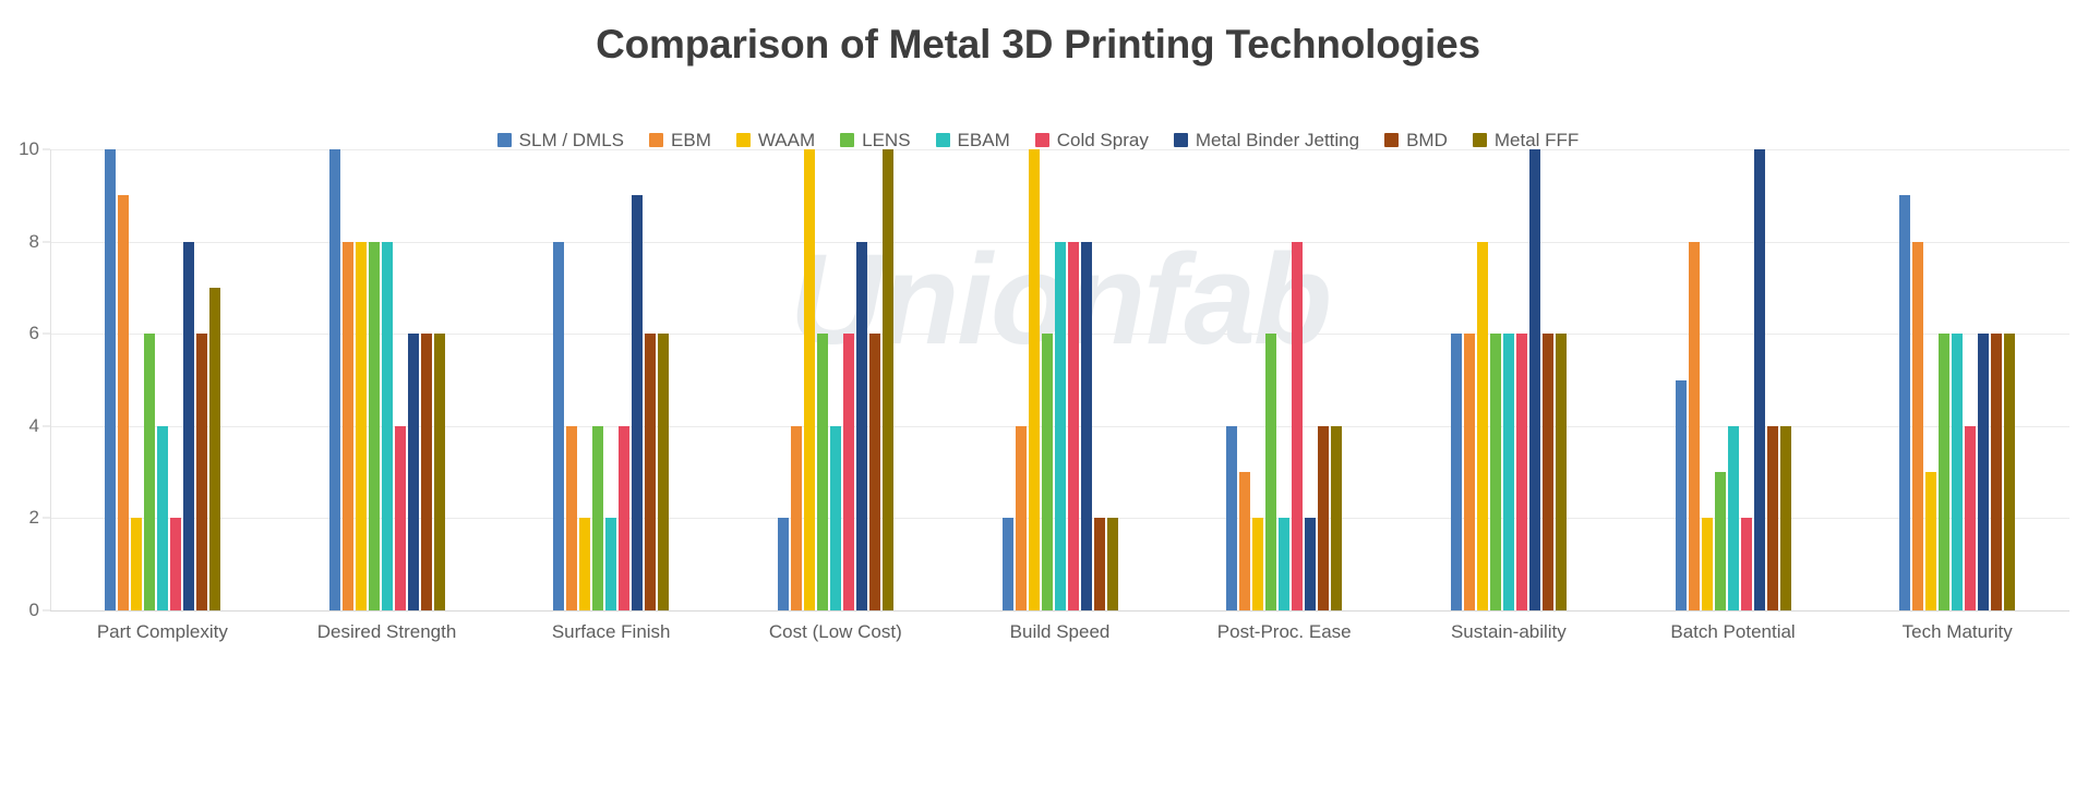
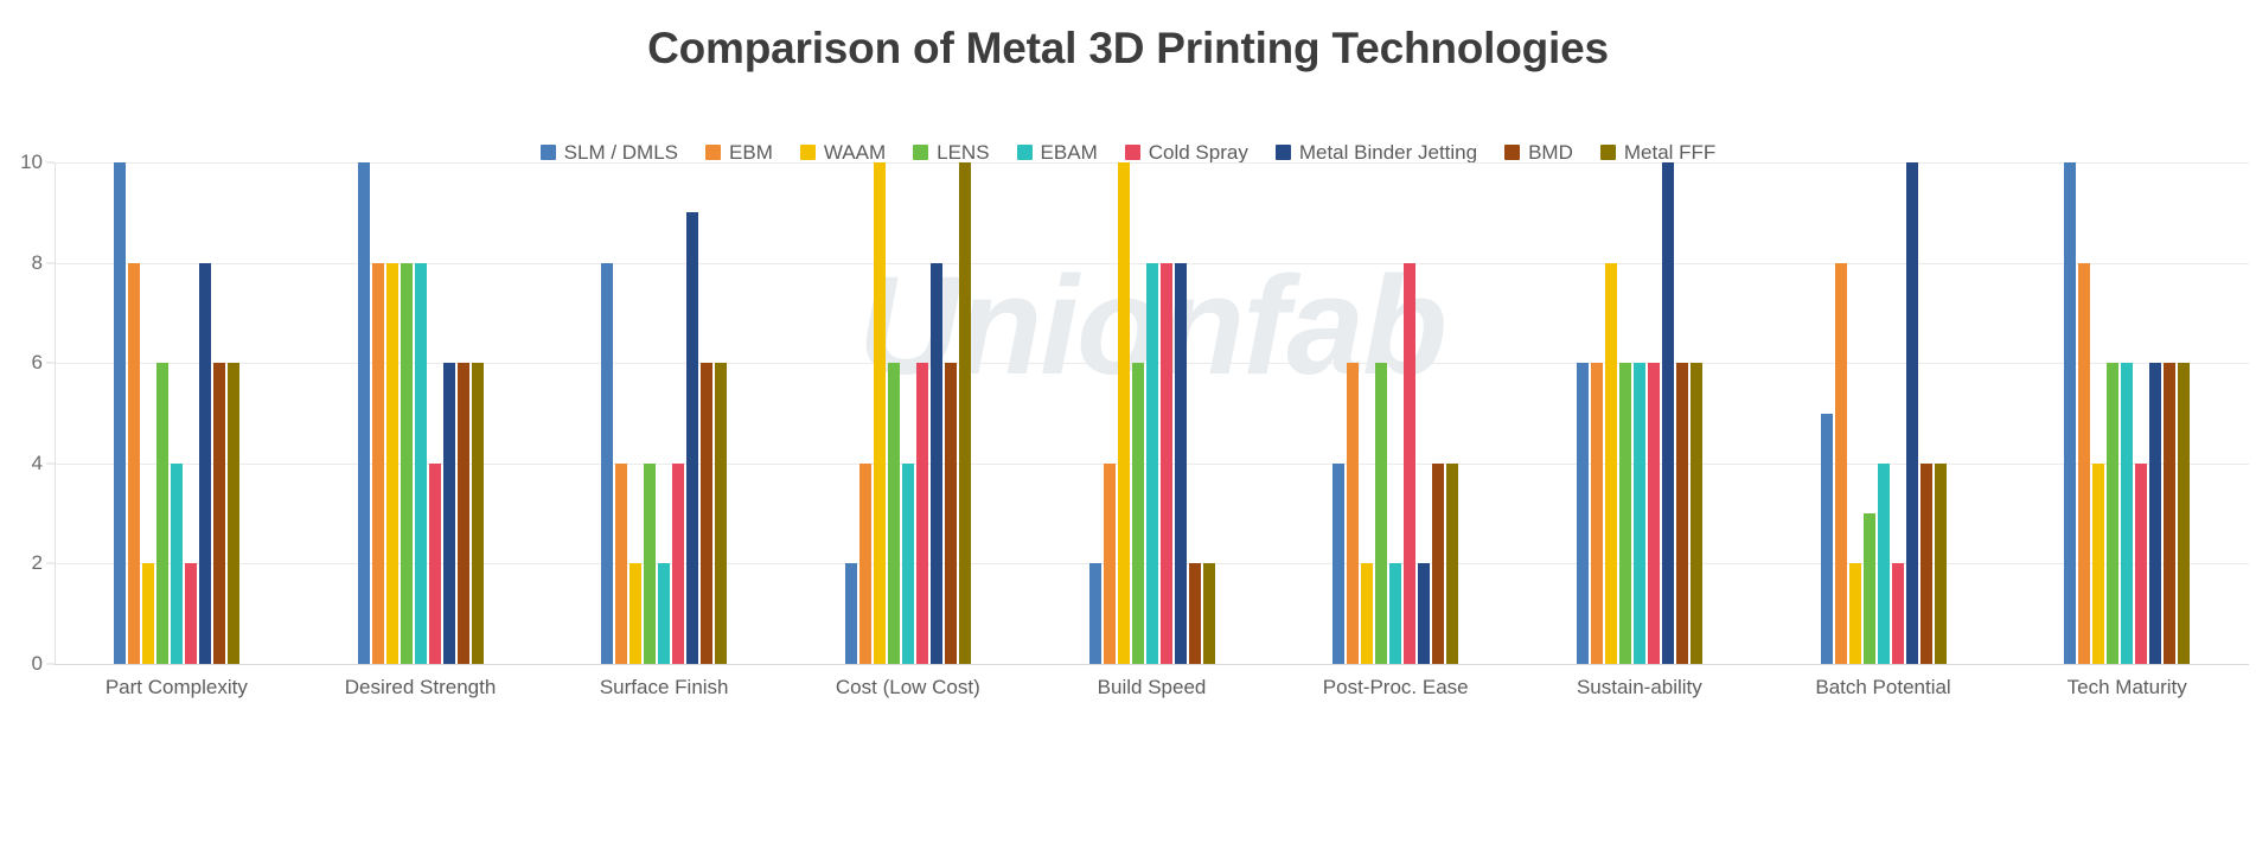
EBM/Part Complexity: 9 -> 8
Metal FFF/Part Complexity: 7 -> 6
EBM/Post-Proc. Ease: 3 -> 6
SLM / DMLS/Tech Maturity: 9 -> 10
WAAM/Tech Maturity: 3 -> 4
